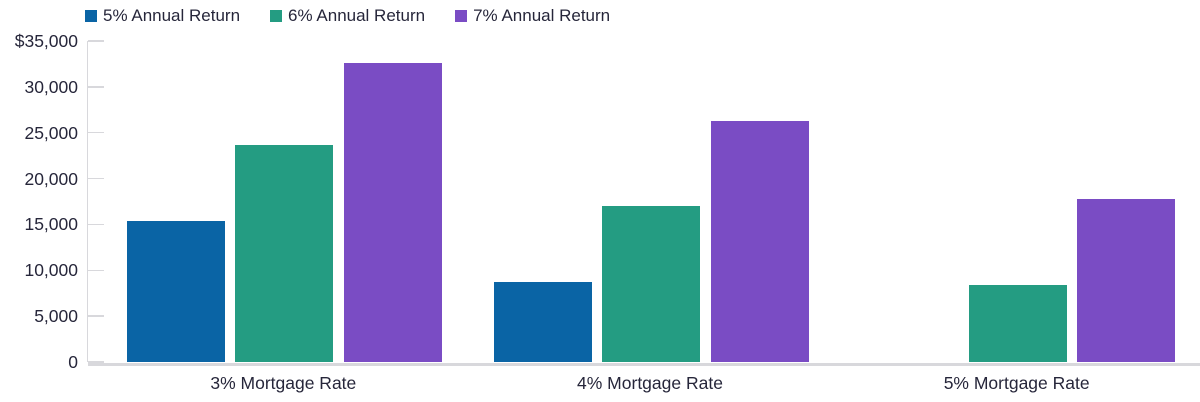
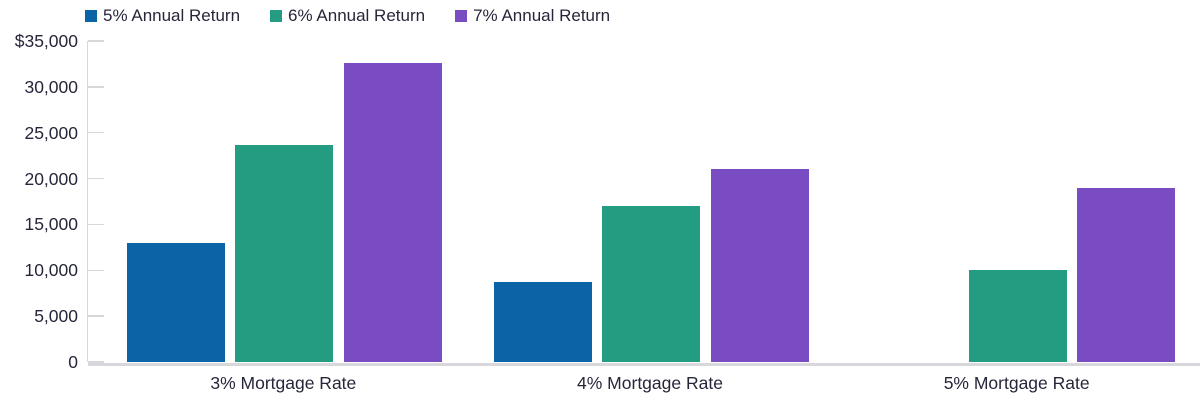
5% Annual Return/3% Mortgage Rate: $15000 -> $13000
7% Annual Return/4% Mortgage Rate: $26000 -> $21000
6% Annual Return/5% Mortgage Rate: $8000 -> $10000
7% Annual Return/5% Mortgage Rate: $18000 -> $19000
